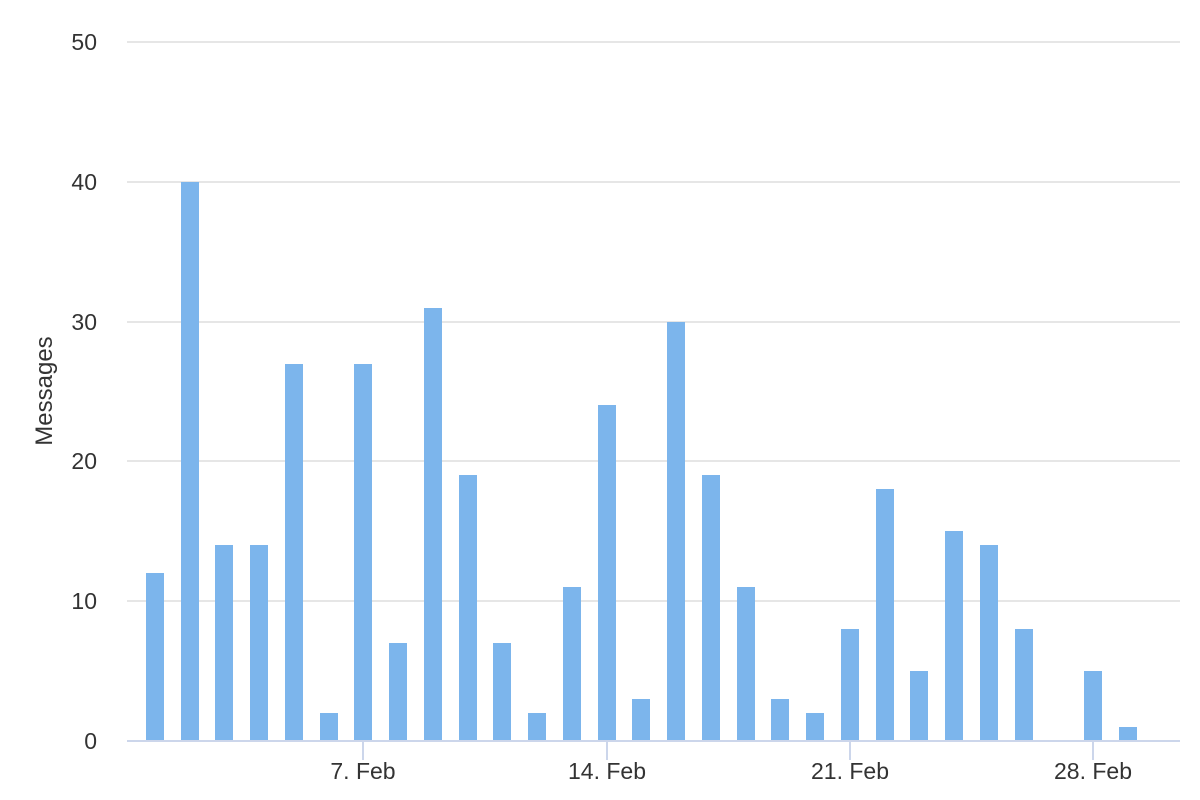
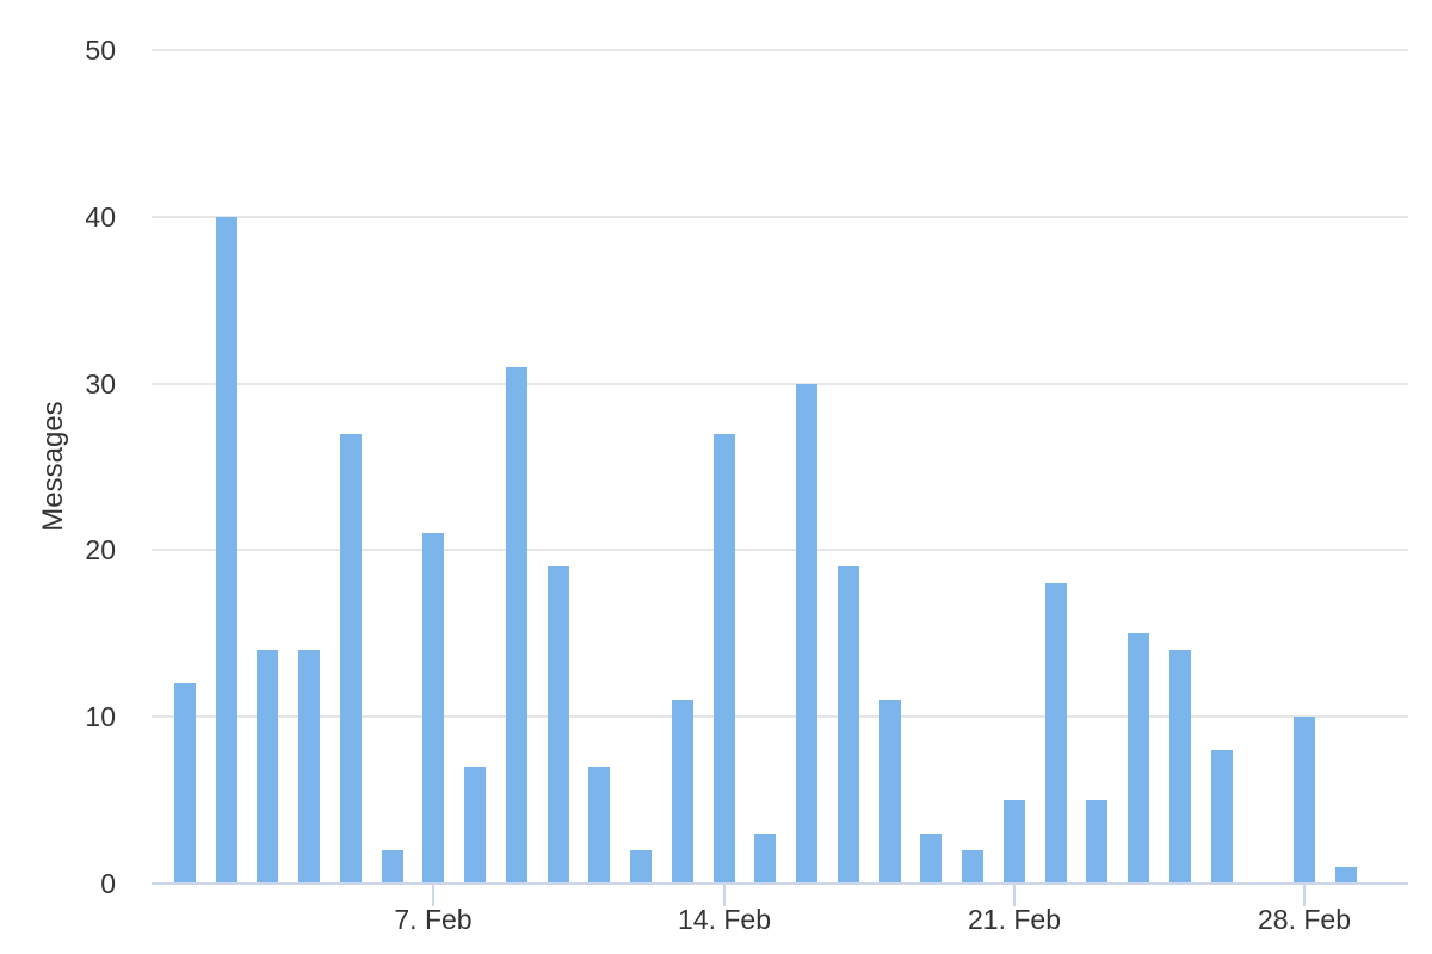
7. Feb: 27 -> 21
14. Feb: 24 -> 27
21. Feb: 8 -> 5
28. Feb: 5 -> 10
